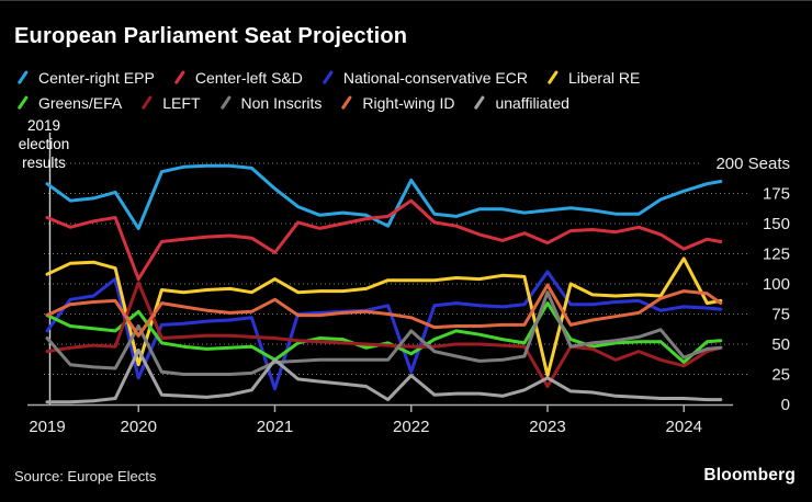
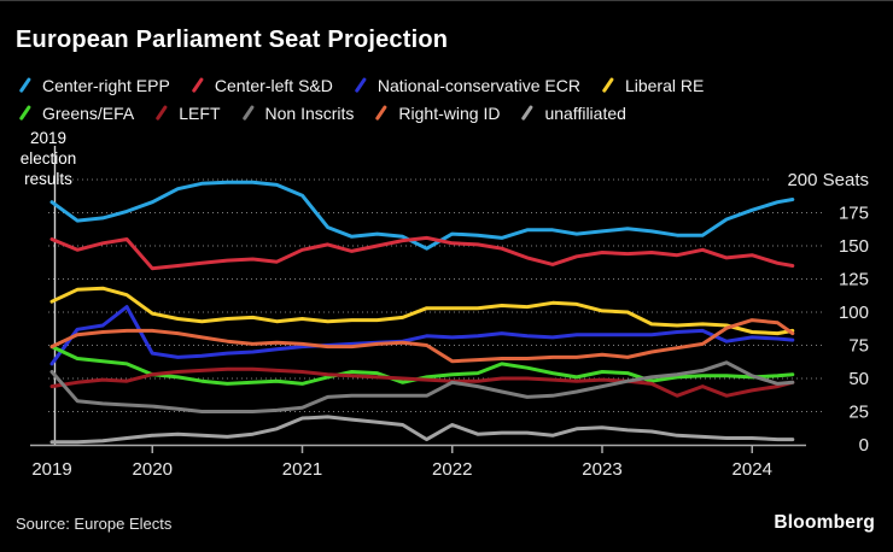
Center-right EPP/2020: 146 -> 183
Center-left S&D/2020: 104 -> 133
National-conservative ECR/2020: 22 -> 69
Liberal RE/2020: 33 -> 99
Greens/EFA/2020: 77 -> 53
LEFT/2020: 101 -> 53
Non Inscrits/2020: 65 -> 29
Right-wing ID/2020: 57 -> 86
unaffiliated/2020: 45 -> 7
Center-right EPP/2021: 179 -> 188
Center-left S&D/2021: 126 -> 147
National-conservative ECR/2021: 13 -> 74
Liberal RE/2021: 104 -> 95
Greens/EFA/2021: 37 -> 46
Non Inscrits/2021: 35 -> 28
Right-wing ID/2021: 87 -> 76
unaffiliated/2021: 37 -> 20
Center-right EPP/2022: 186 -> 159
Center-left S&D/2022: 169 -> 152
National-conservative ECR/2022: 27 -> 81
Greens/EFA/2022: 42 -> 53
Non Inscrits/2022: 61 -> 47
Right-wing ID/2022: 72 -> 63
unaffiliated/2022: 24 -> 15
Center-left S&D/2023: 134 -> 145
National-conservative ECR/2023: 110 -> 83
Liberal RE/2023: 24 -> 101
Greens/EFA/2023: 84 -> 55
LEFT/2023: 15 -> 49
Non Inscrits/2023: 93 -> 44
Right-wing ID/2023: 99 -> 68
unaffiliated/2023: 22 -> 13
Center-left S&D/2024: 129 -> 143
Liberal RE/2024: 121 -> 85
Greens/EFA/2024: 35 -> 51
LEFT/2024: 32 -> 41
Non Inscrits/2024: 39 -> 52
